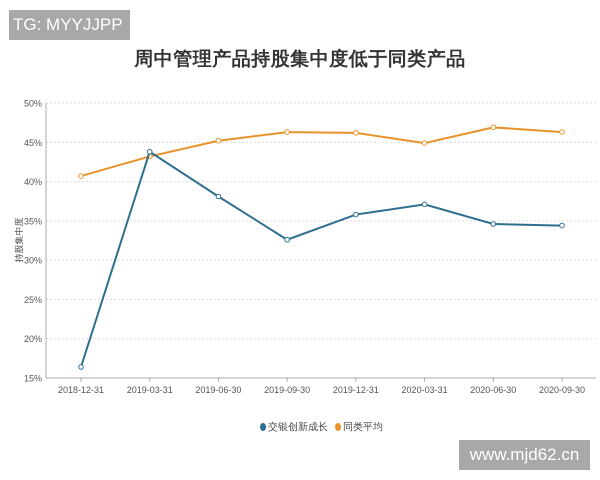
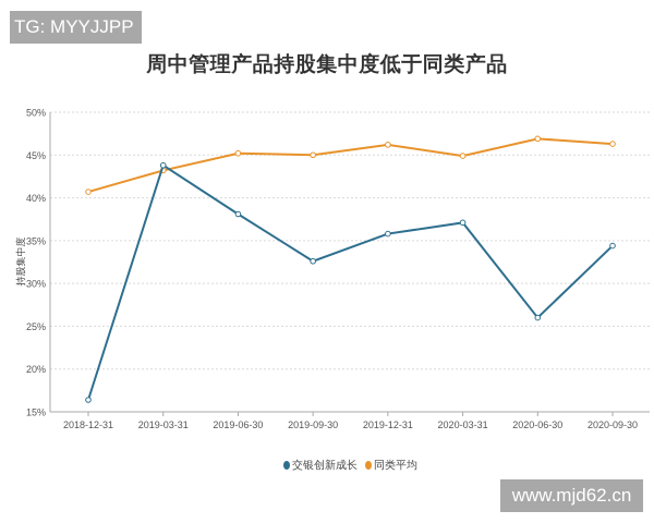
同类平均/2019-09-30: 46% -> 45%
交银创新成长/2020-06-30: 35% -> 26%
